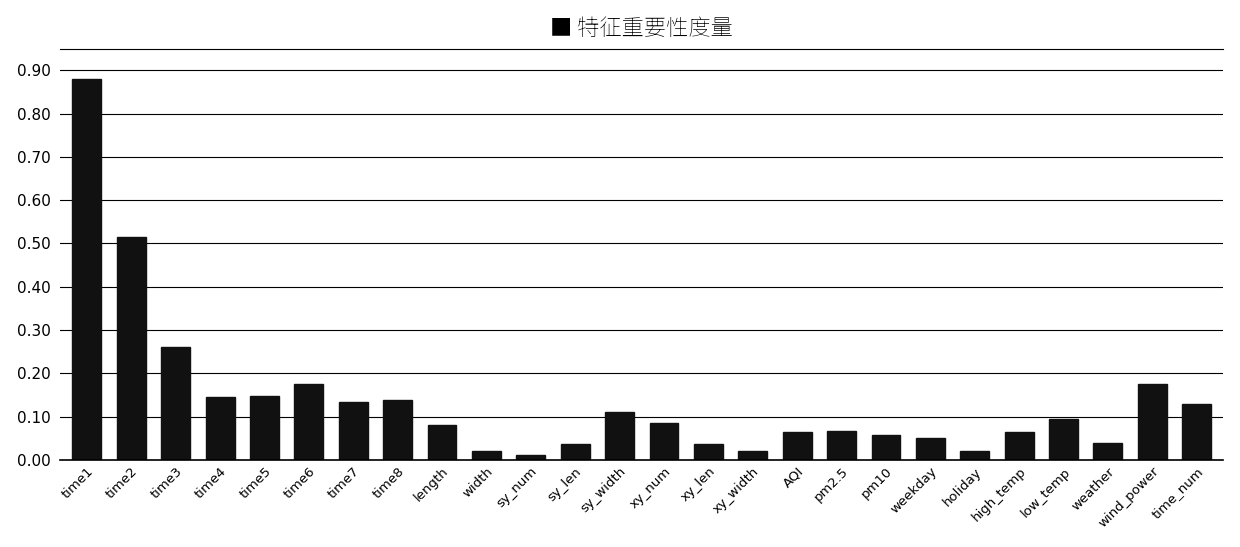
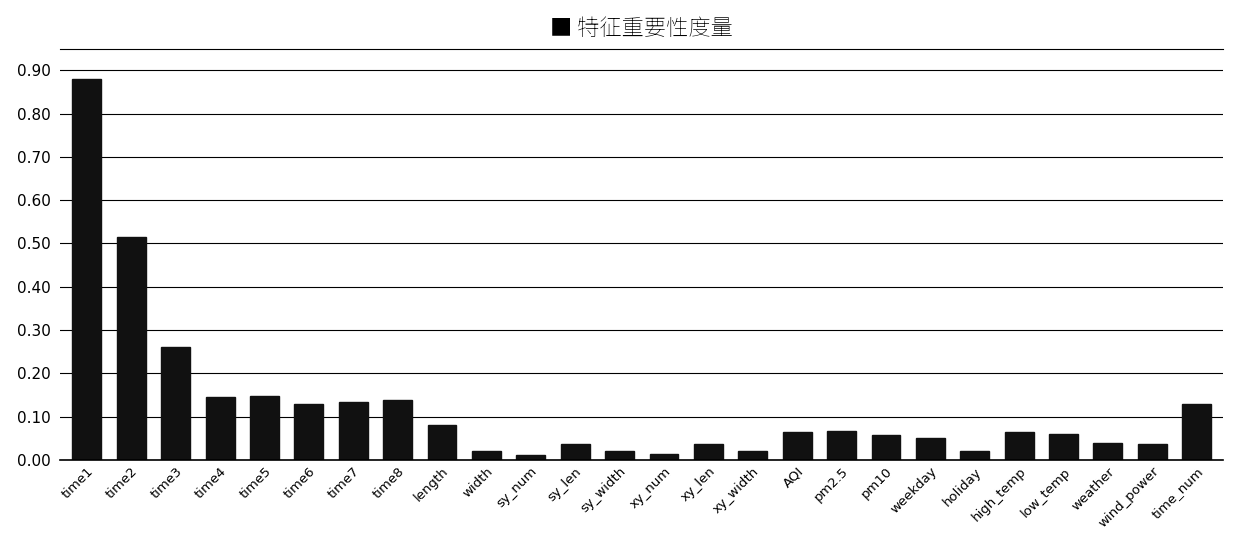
time6: 0.175 -> 0.130
sy_width: 0.110 -> 0.022
xy_num: 0.085 -> 0.015
low_temp: 0.095 -> 0.060
wind_power: 0.175 -> 0.038
